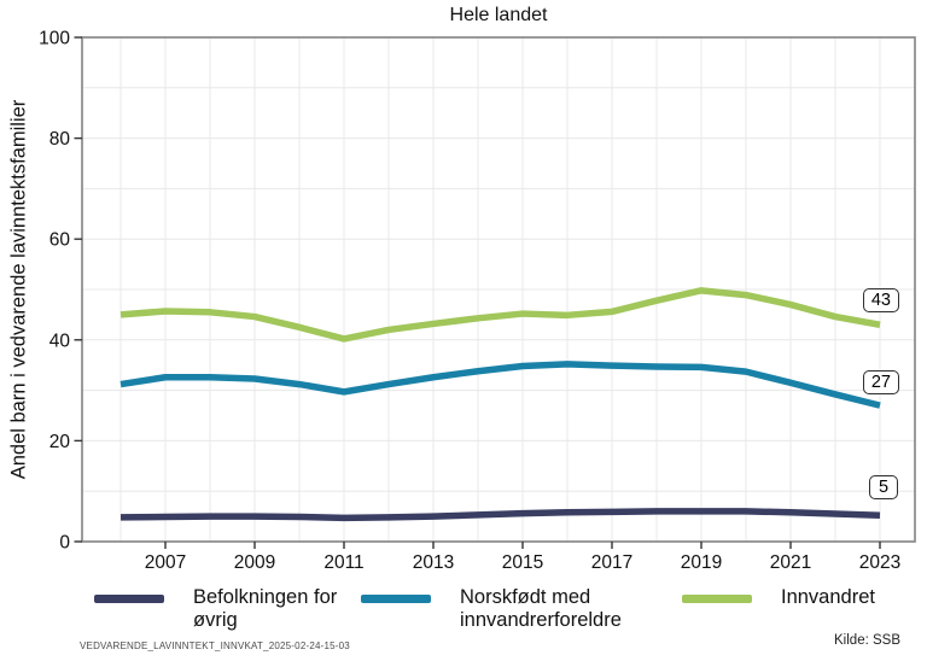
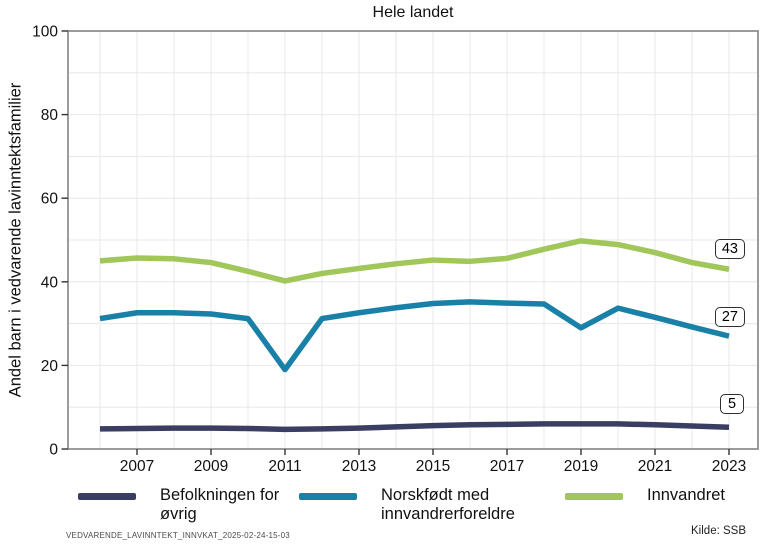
Norskfødt med innvandrerforeldre/2011: 30 -> 19
Norskfødt med innvandrerforeldre/2019: 35 -> 29
